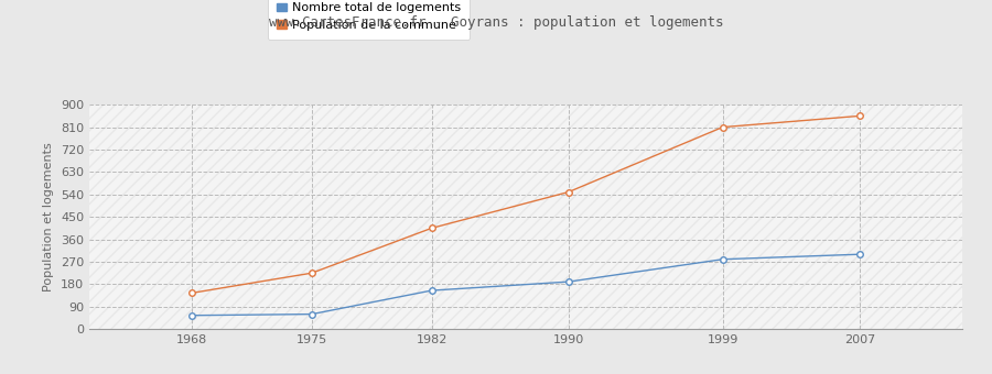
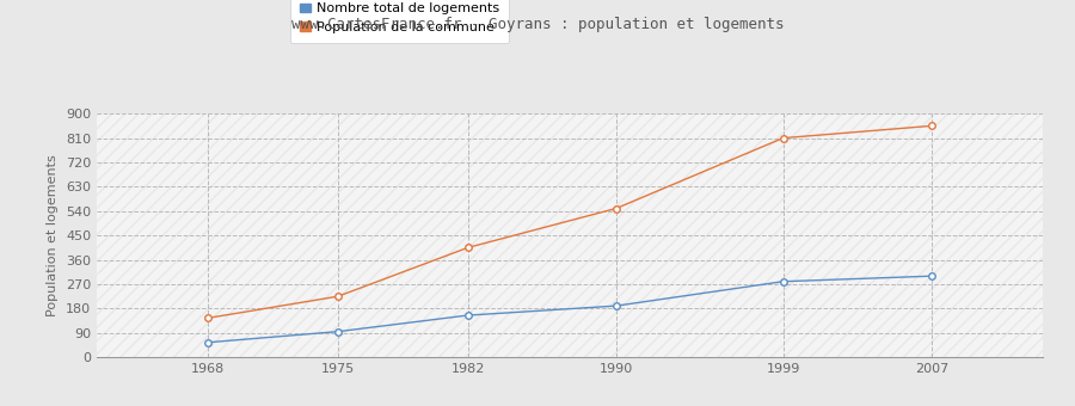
Nombre total de logements/1975: 60 -> 95
